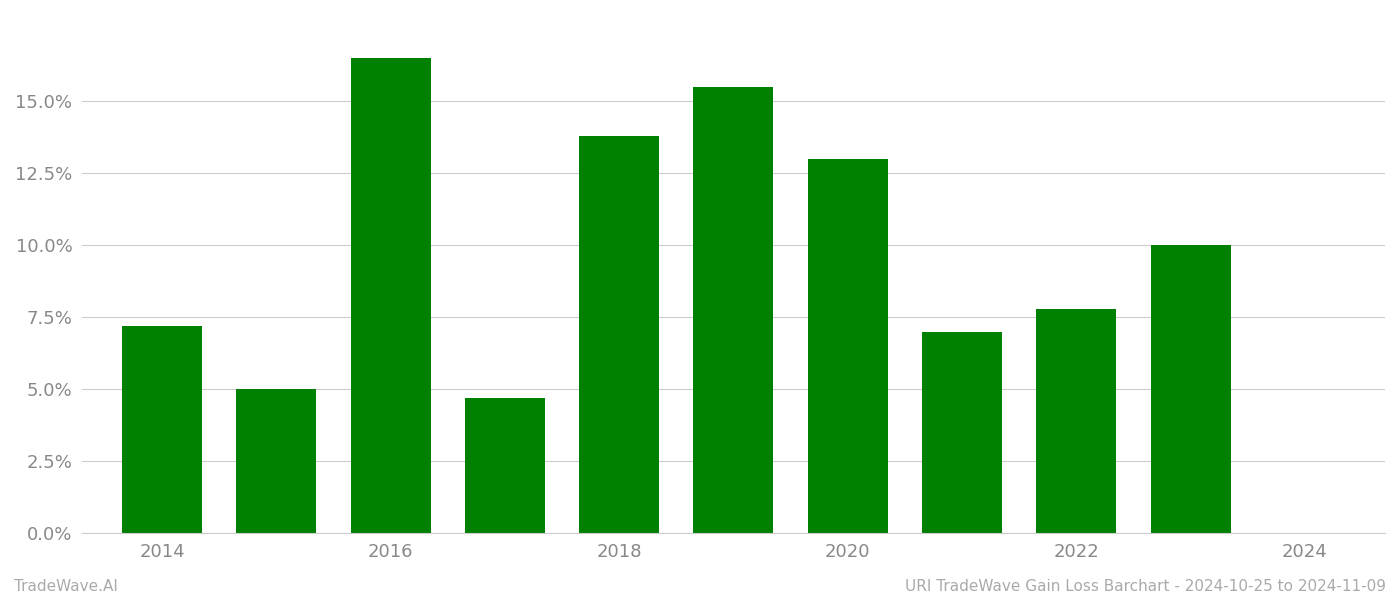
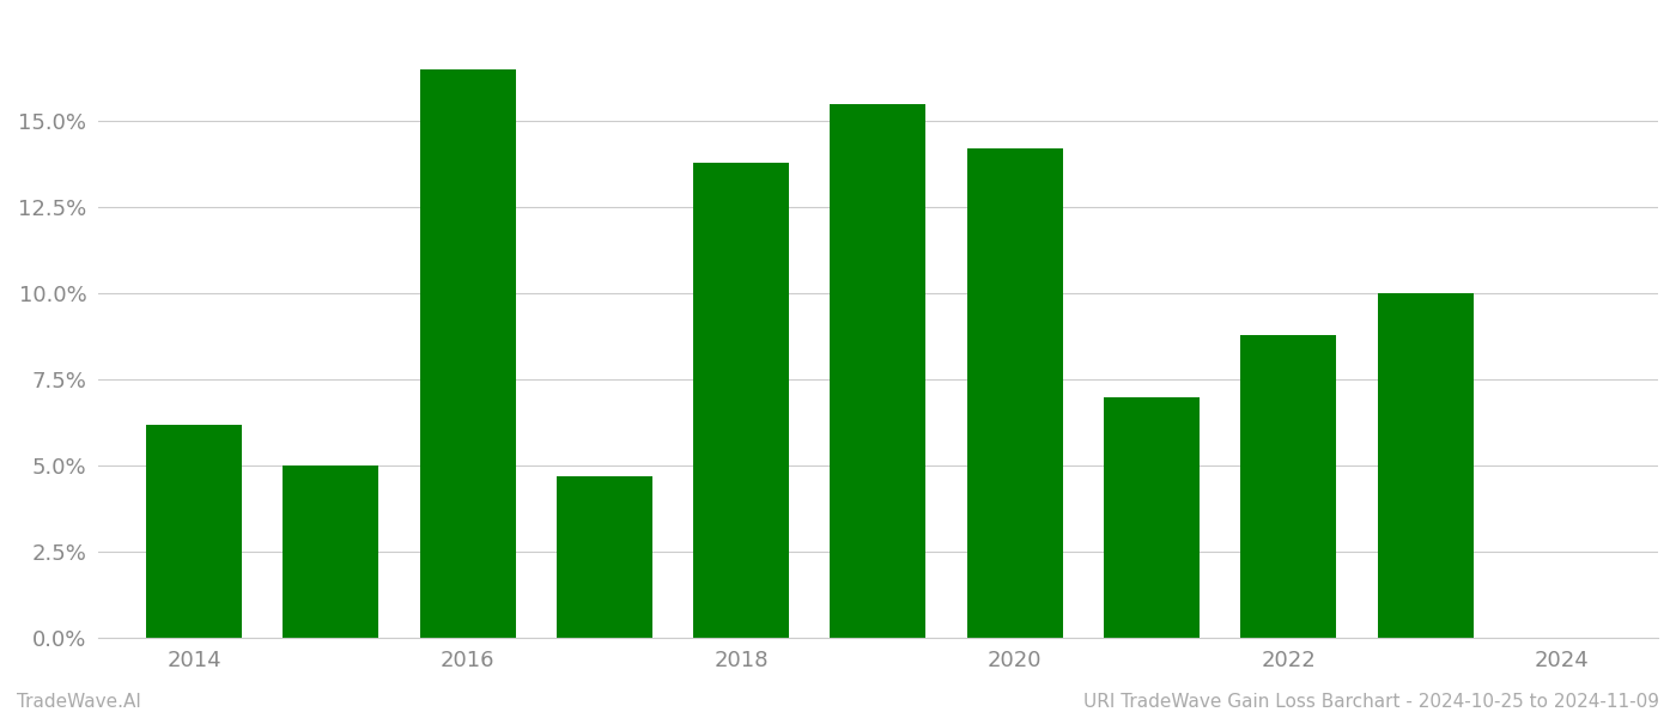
2014: 7.2% -> 6.2%
2020: 13.0% -> 14.2%
2022: 7.8% -> 8.8%
